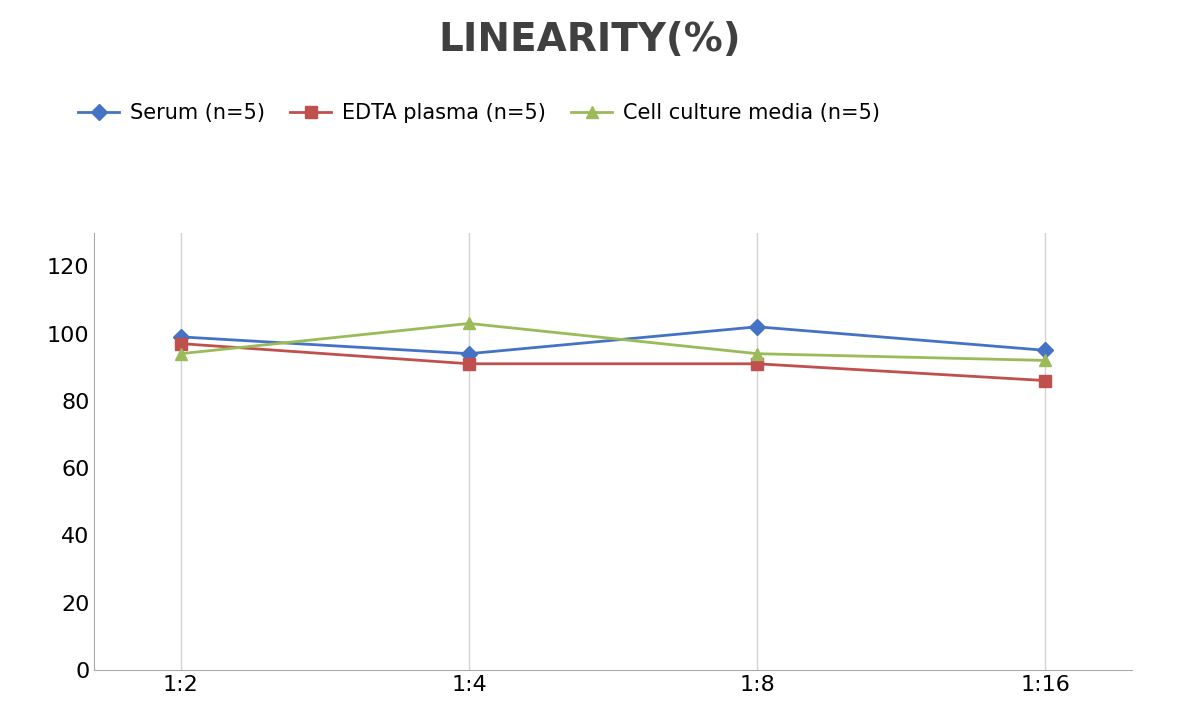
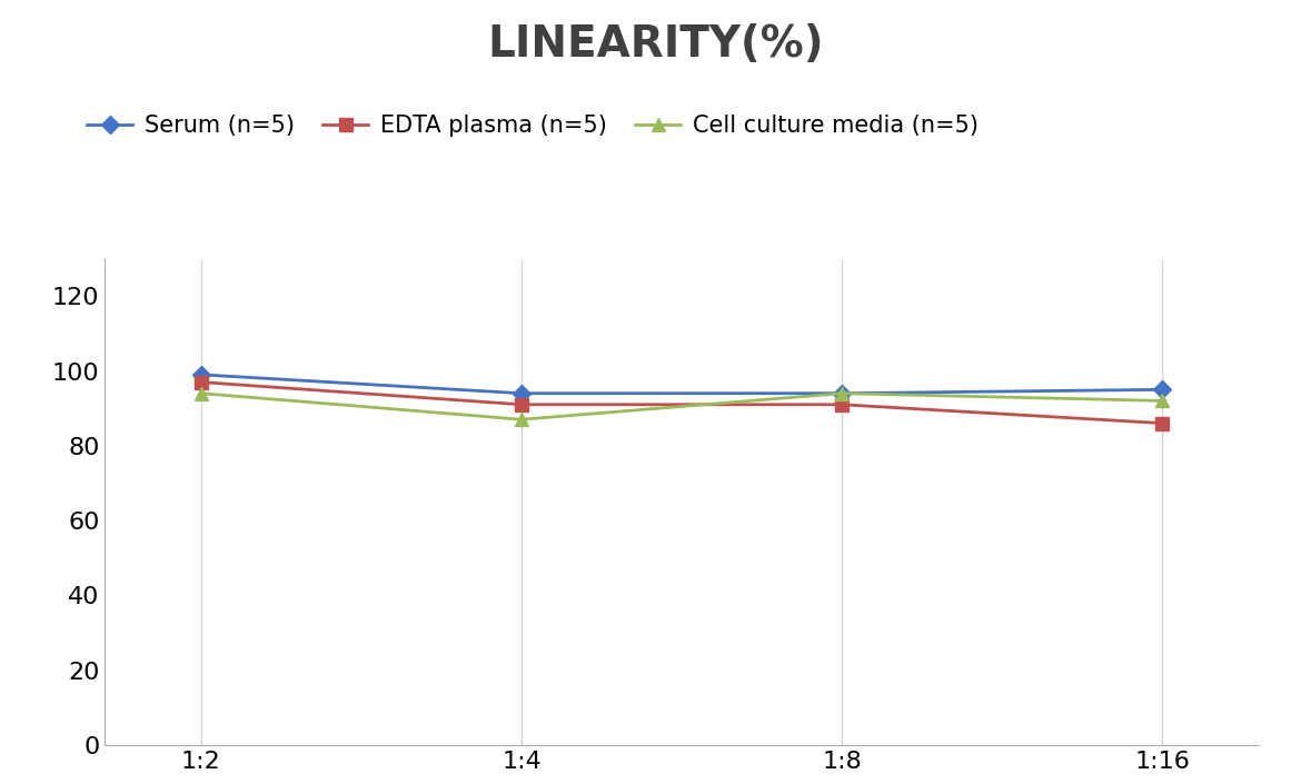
Cell culture media (n=5)/1:4: 103 -> 87
Serum (n=5)/1:8: 102 -> 94
